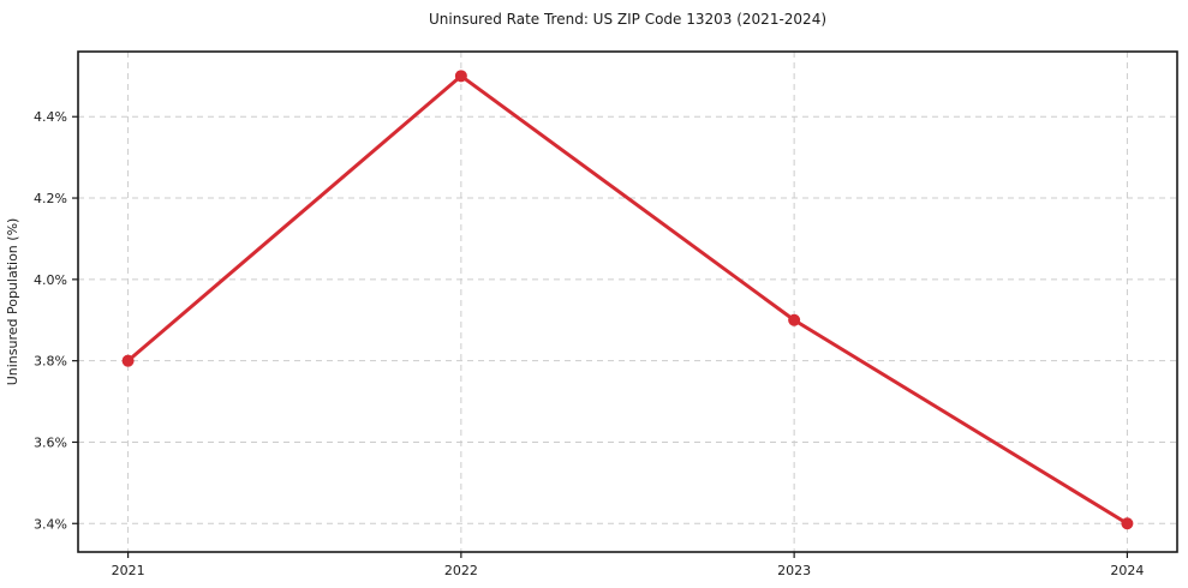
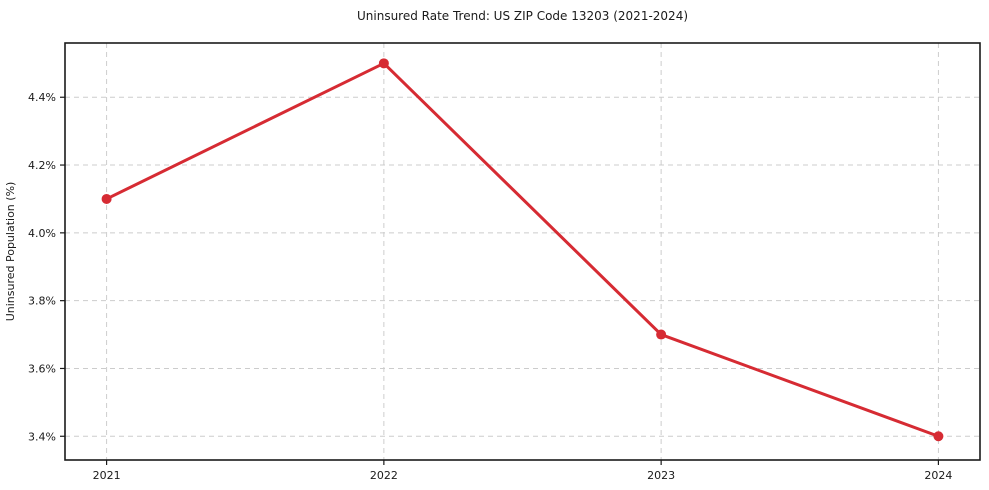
2021: 3.8% -> 4.1%
2023: 3.9% -> 3.7%
